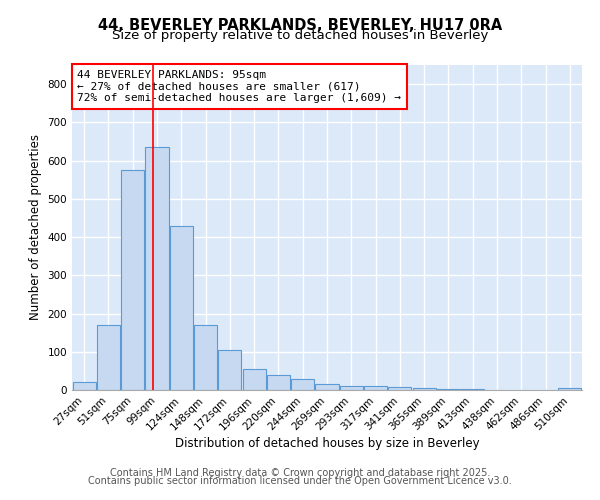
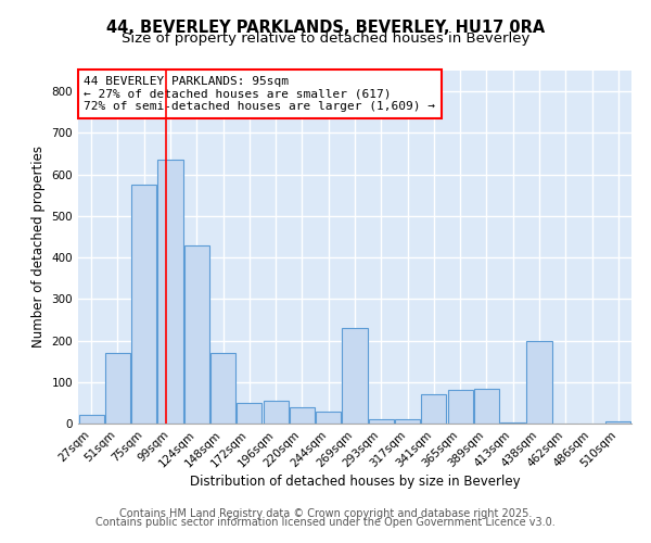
172sqm: 105 -> 50
269sqm: 15 -> 230
341sqm: 8 -> 70
365sqm: 5 -> 80
389sqm: 3 -> 85
438sqm: 1 -> 200
